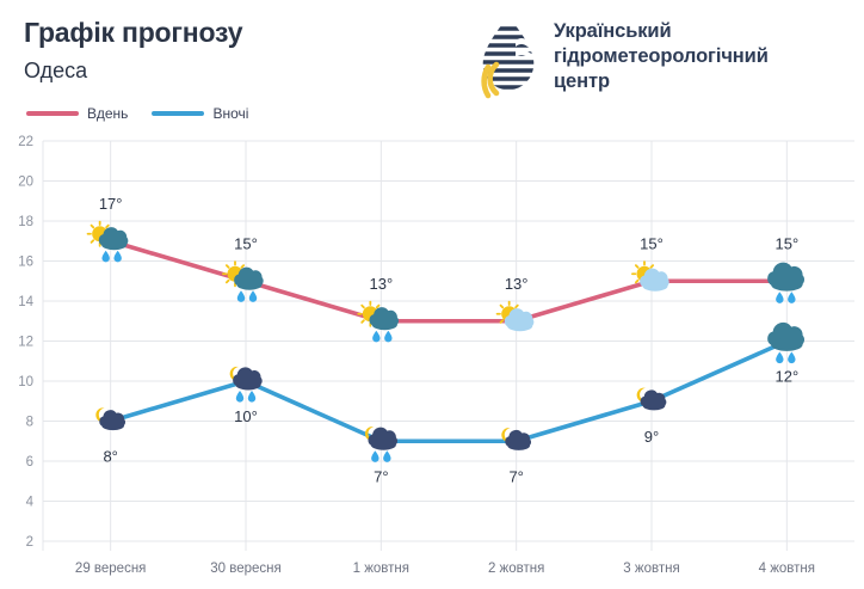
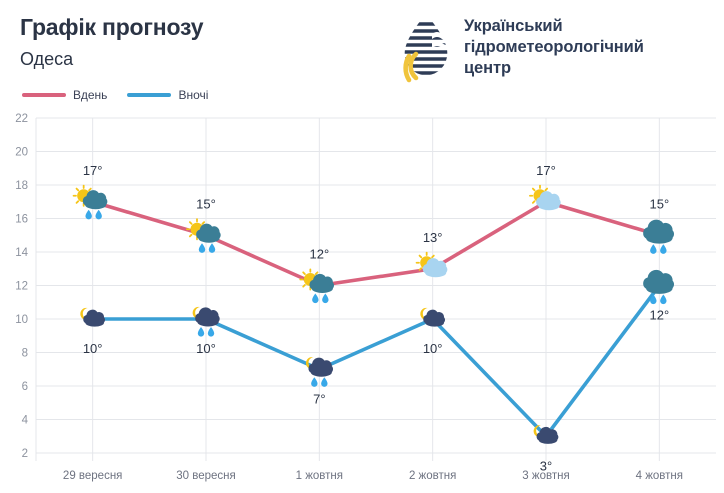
Вночі/29 вересня: 8° -> 10°
Вдень/1 жовтня: 13° -> 12°
Вночі/2 жовтня: 7° -> 10°
Вдень/3 жовтня: 15° -> 17°
Вночі/3 жовтня: 9° -> 3°
